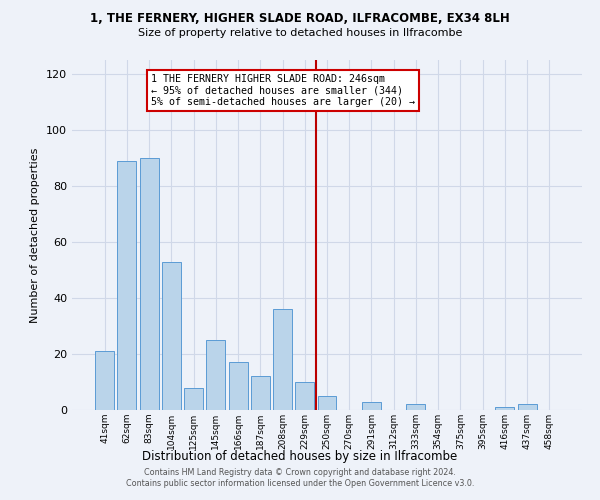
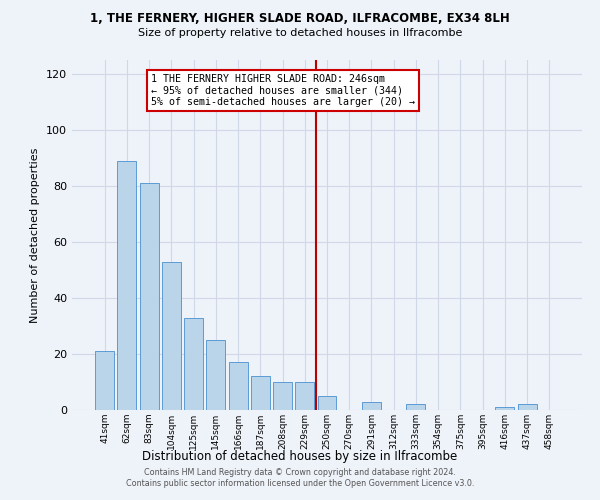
83sqm: 90 -> 81
125sqm: 8 -> 33
208sqm: 36 -> 10
